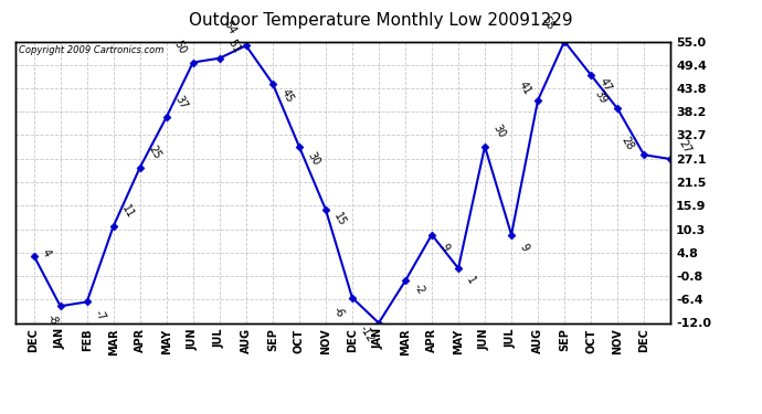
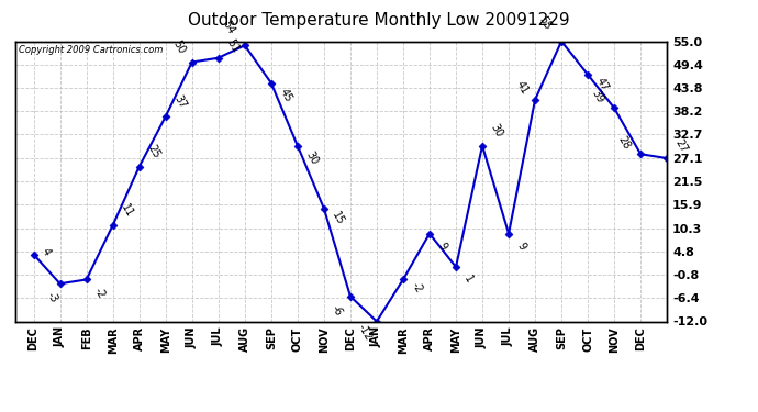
JAN: -8 -> -3
FEB: -7 -> -2
